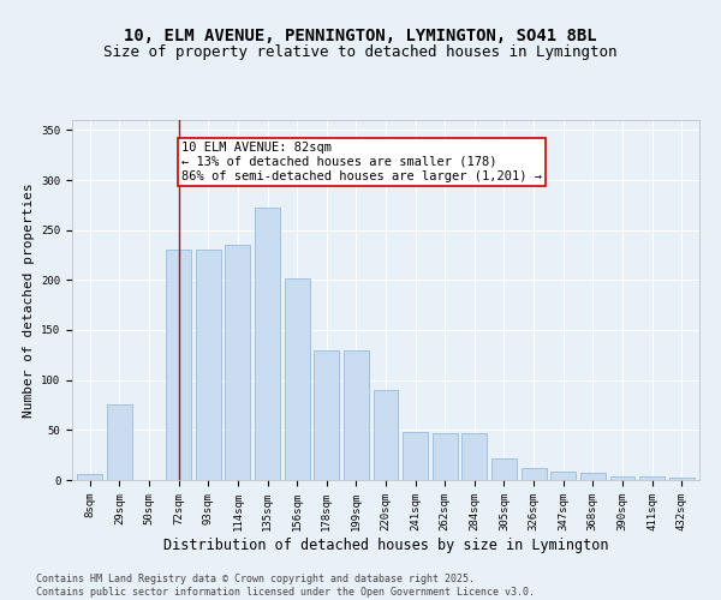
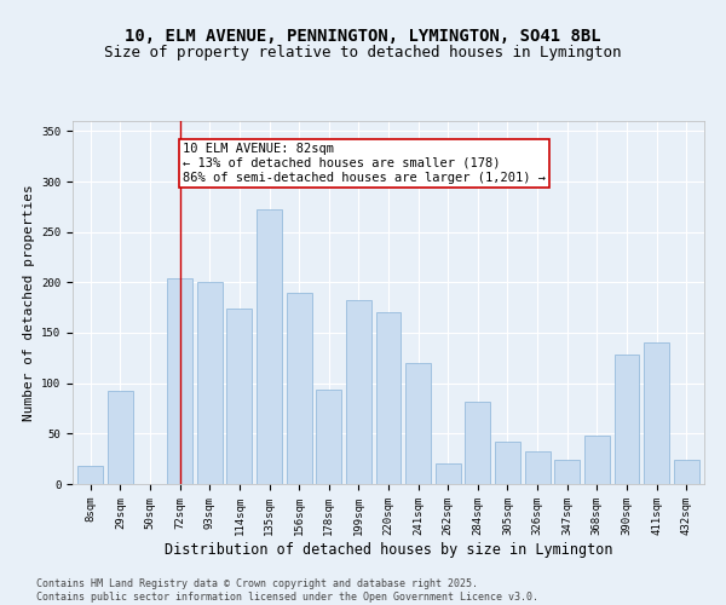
8sqm: 6 -> 18
29sqm: 76 -> 92
72sqm: 230 -> 204
93sqm: 230 -> 200
114sqm: 235 -> 174
156sqm: 202 -> 190
178sqm: 130 -> 94
199sqm: 130 -> 182
220sqm: 90 -> 170
241sqm: 48 -> 120
262sqm: 47 -> 20
284sqm: 47 -> 82
305sqm: 22 -> 42
326sqm: 12 -> 32
347sqm: 9 -> 24
368sqm: 7 -> 48
390sqm: 4 -> 128
411sqm: 4 -> 140
432sqm: 2 -> 24
